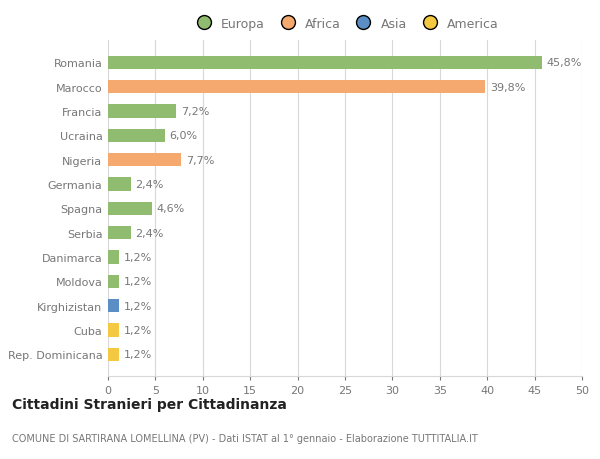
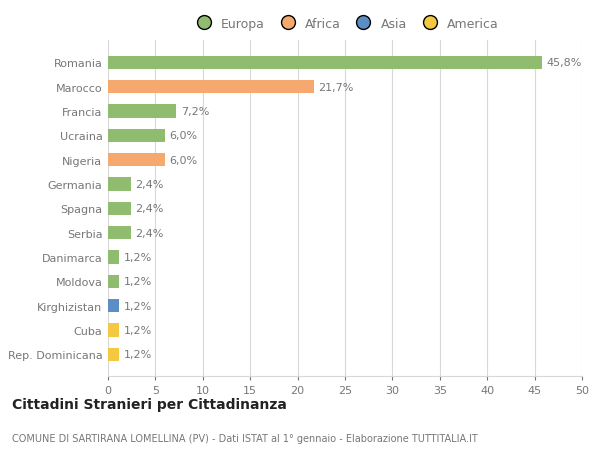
Marocco: 39,8% -> 21,7%
Nigeria: 7,7% -> 6,0%
Spagna: 4,6% -> 2,4%
